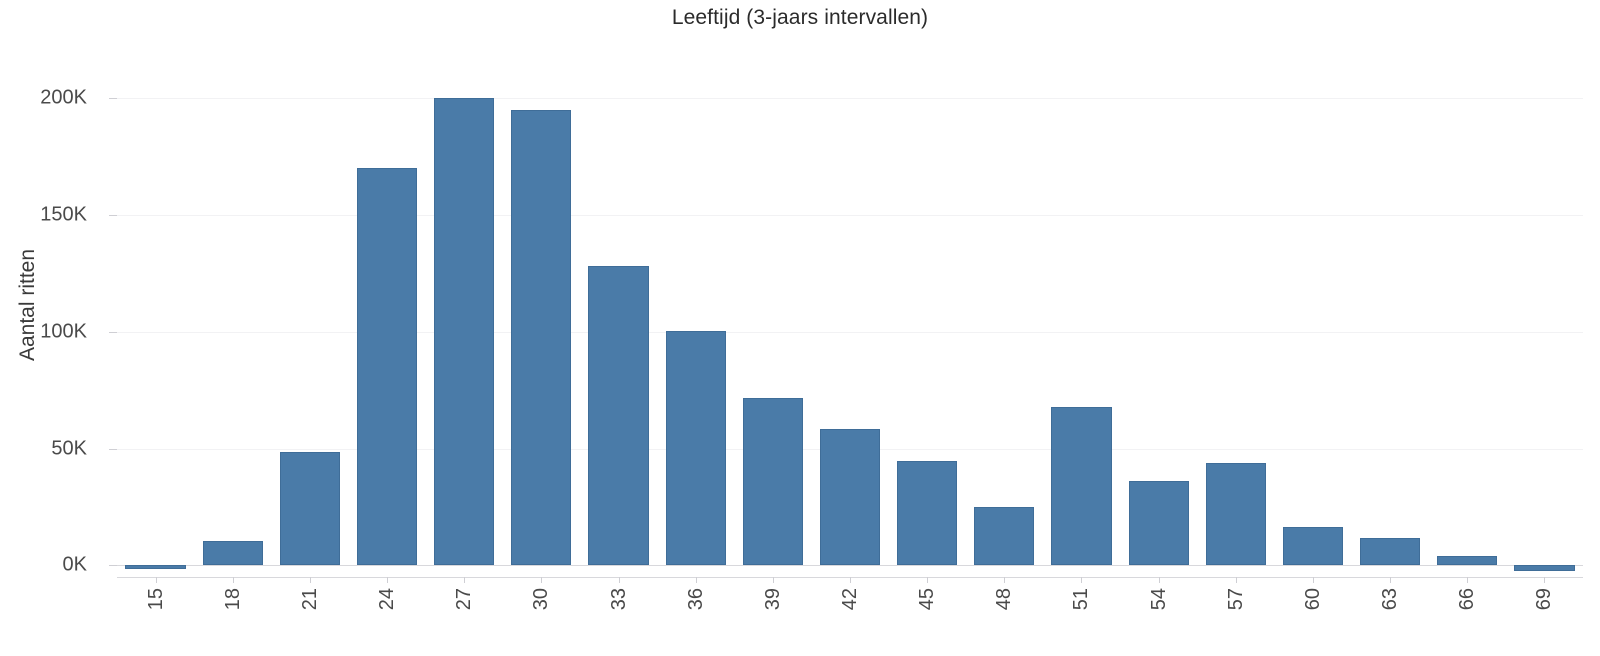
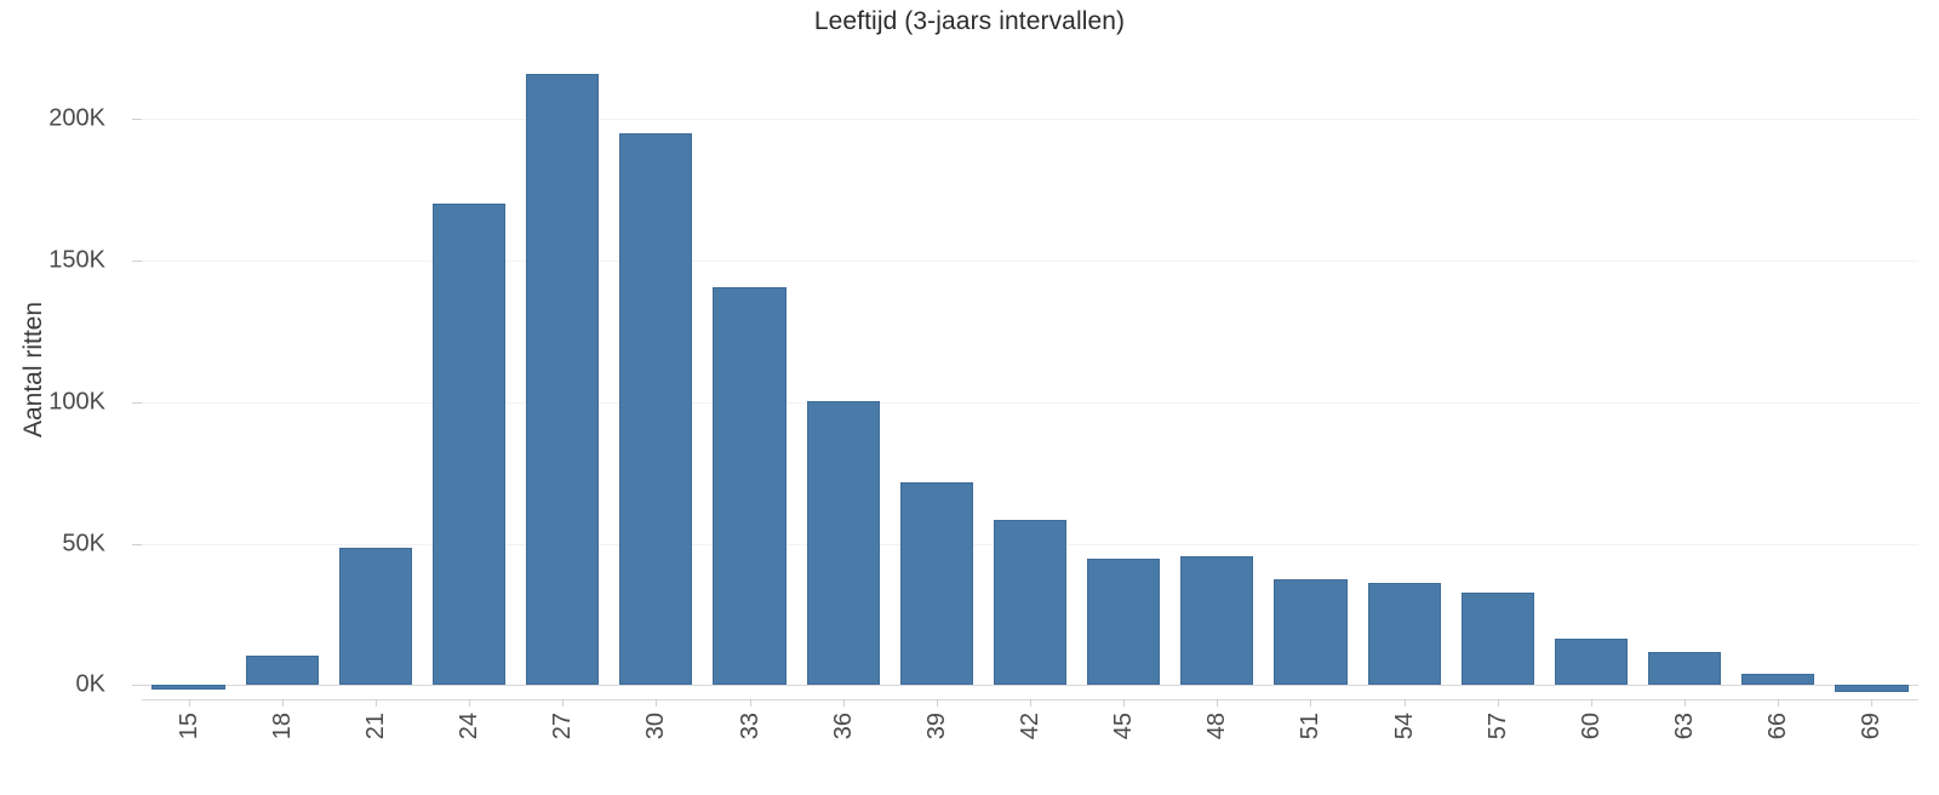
27: 200K -> 216K
33: 128K -> 140K
48: 25K -> 46K
51: 68K -> 38K
57: 44K -> 32K
